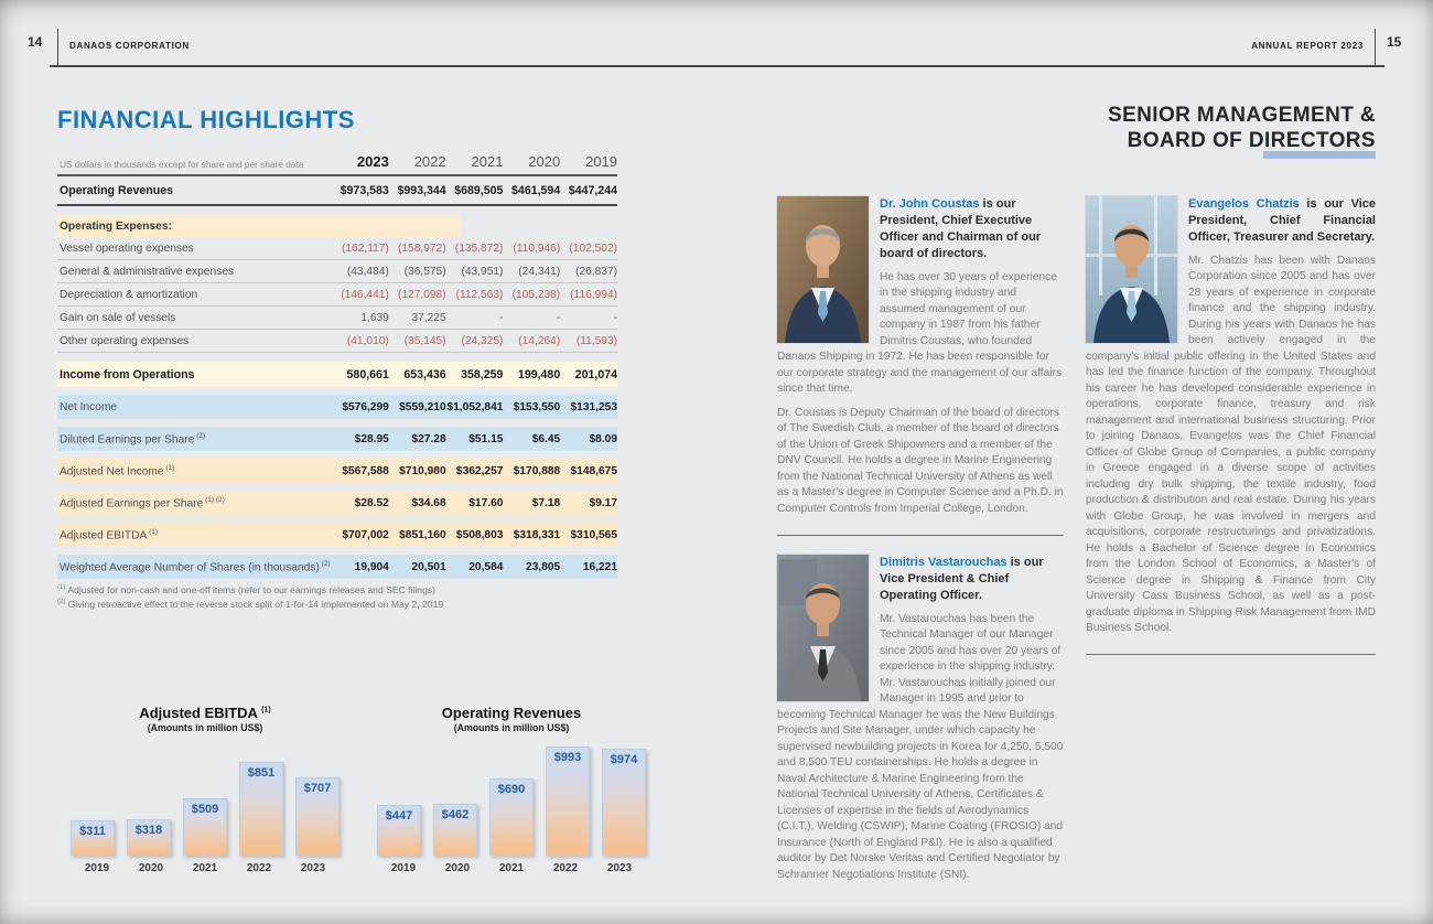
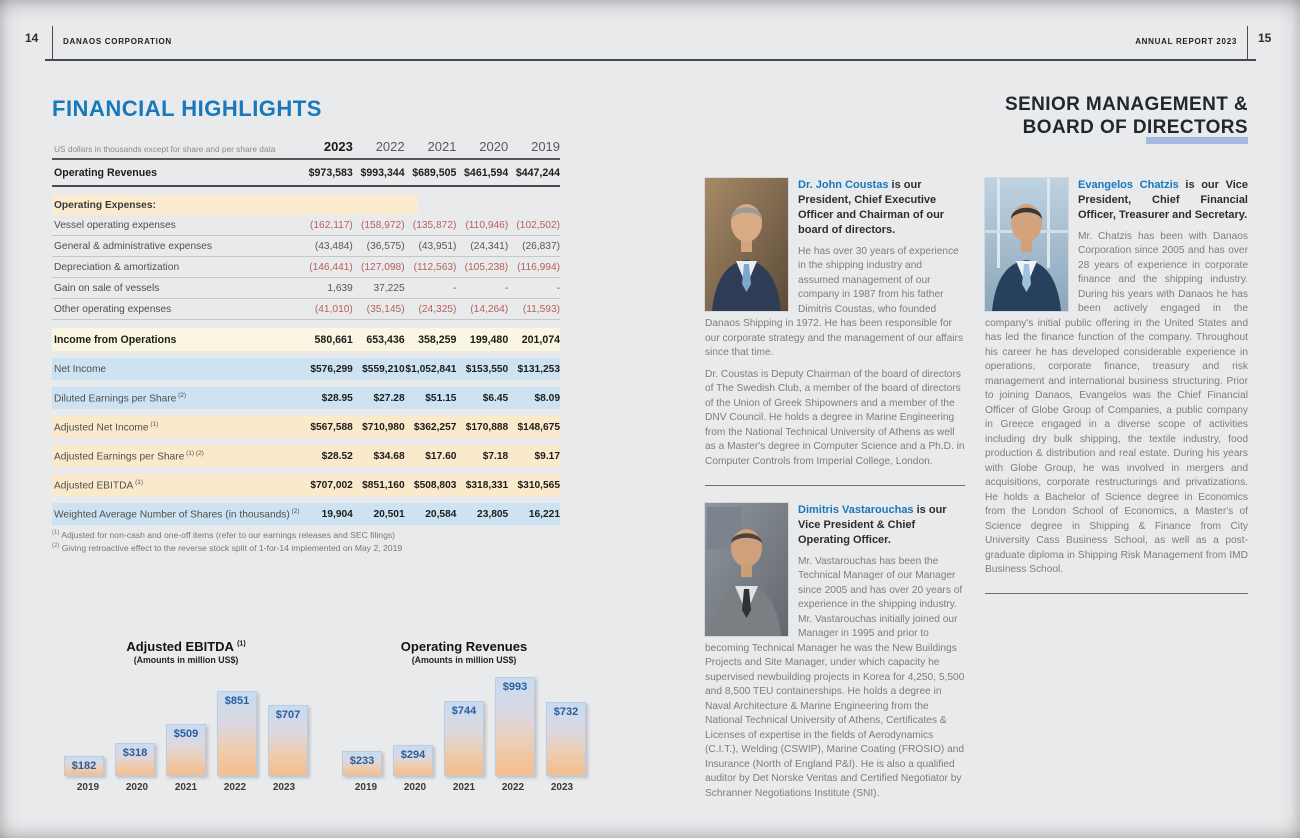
Adjusted EBITDA/2019: $311 -> $182
Operating Revenues/2019: $447 -> $233
Operating Revenues/2020: $462 -> $294
Operating Revenues/2021: $690 -> $744
Operating Revenues/2023: $974 -> $732
